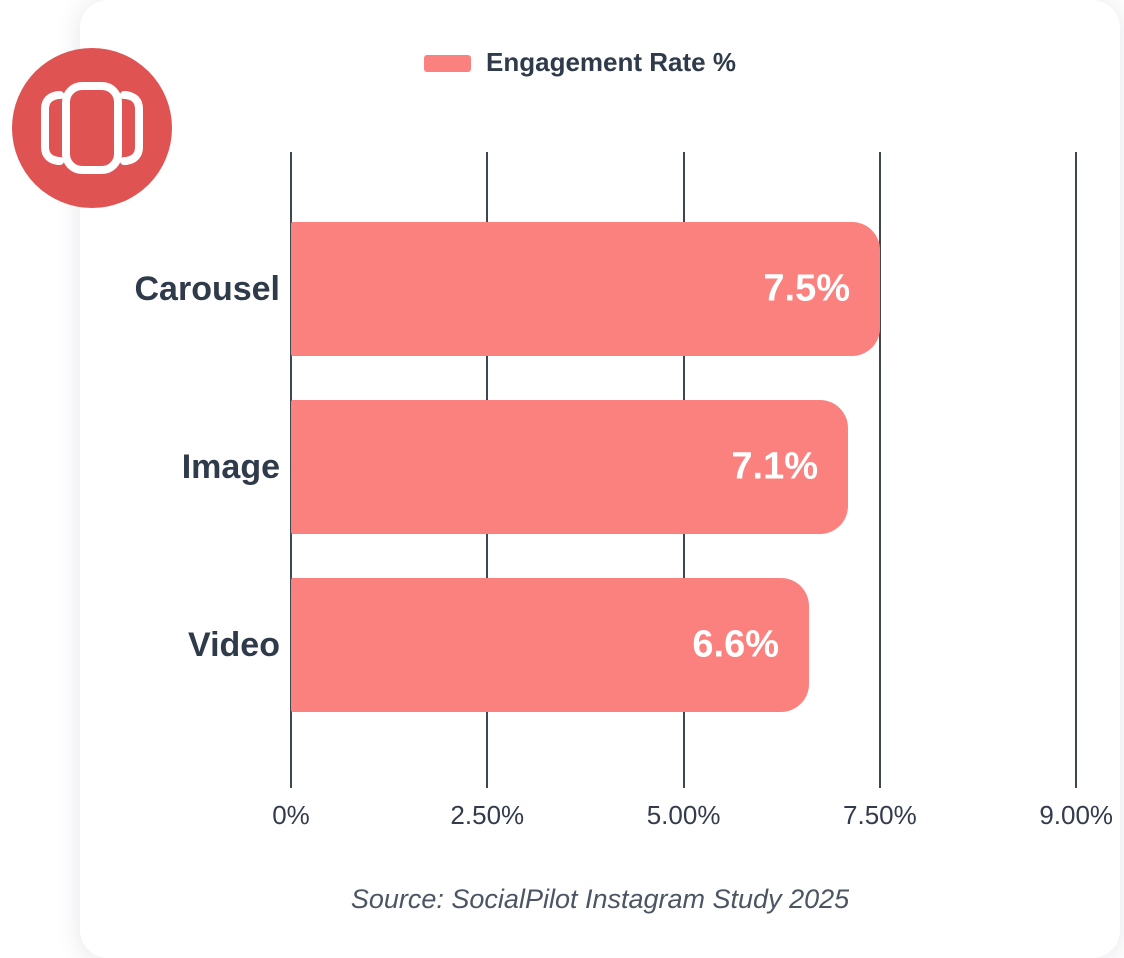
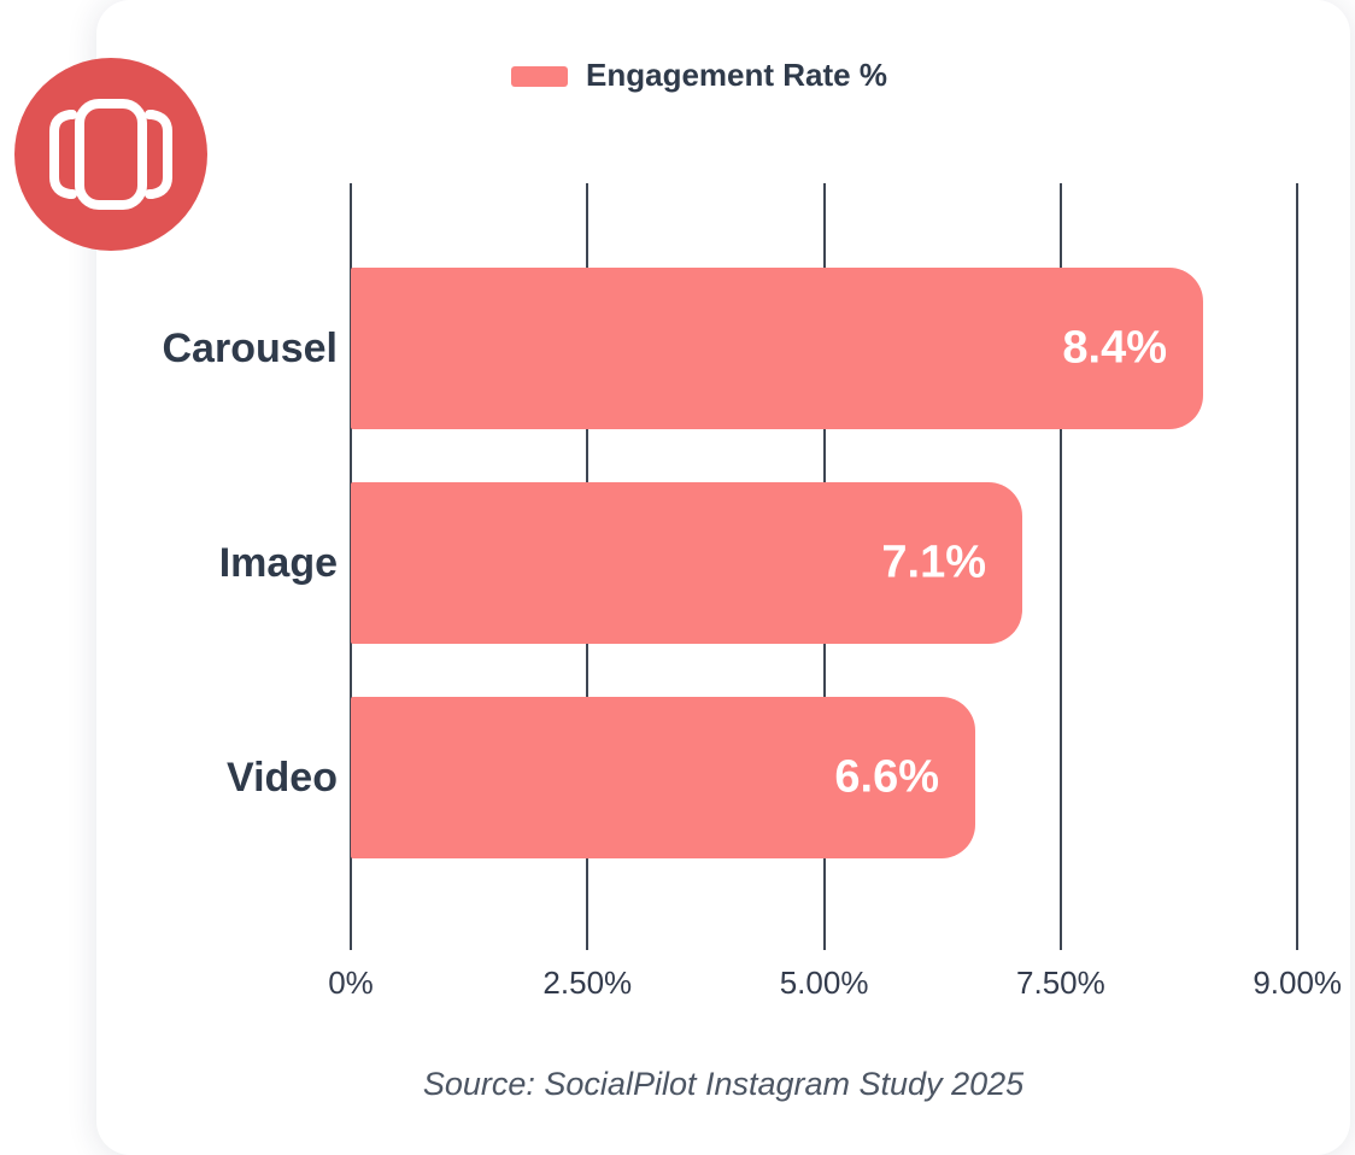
Carousel: 7.5% -> 8.4%
